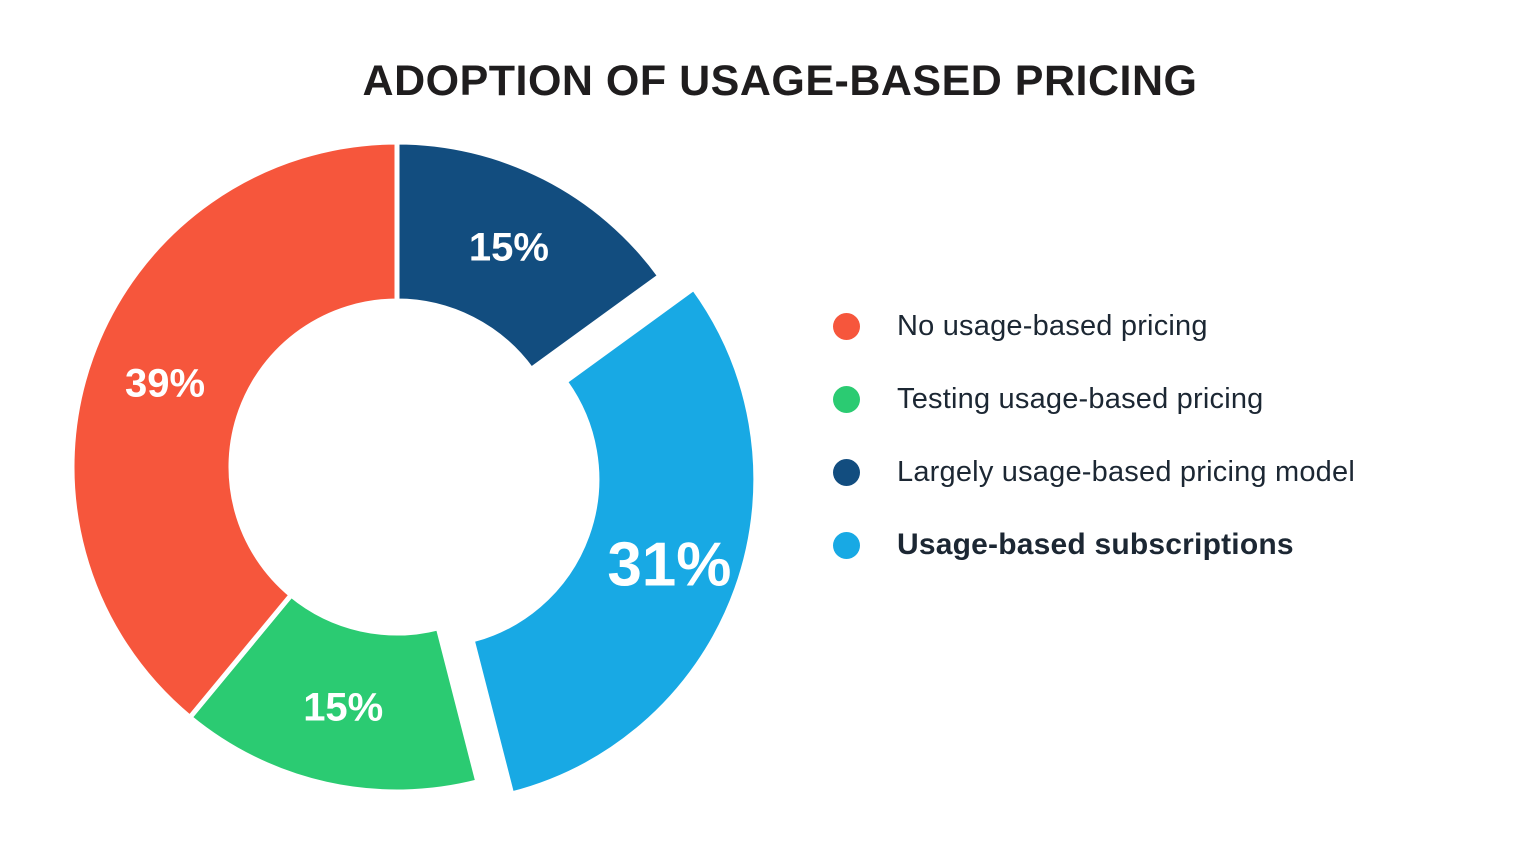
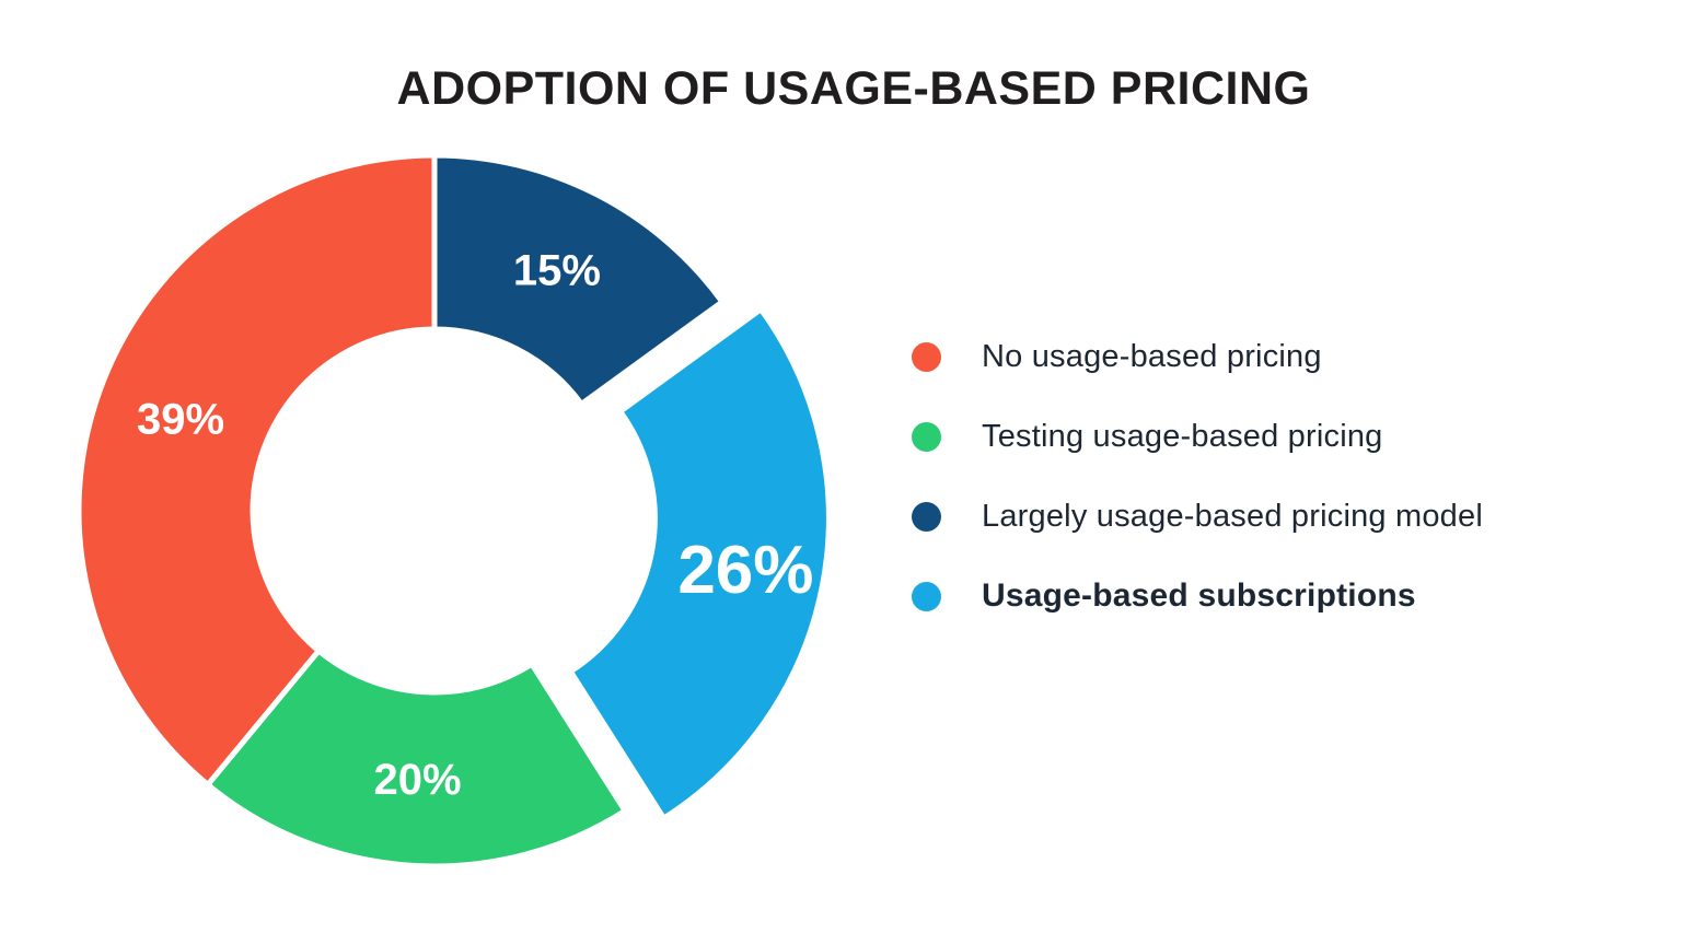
Usage-based subscriptions: 31% -> 26%
Testing usage-based pricing: 15% -> 20%
